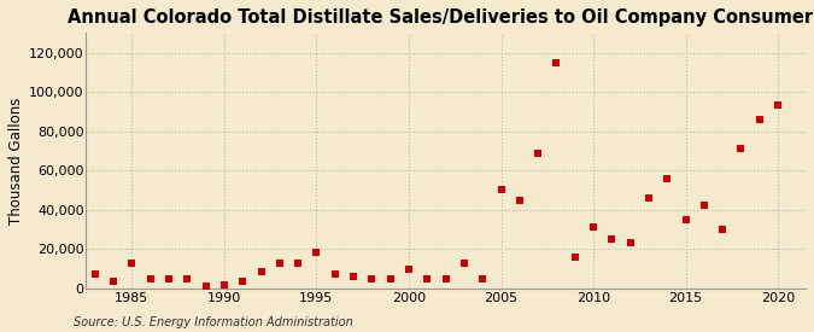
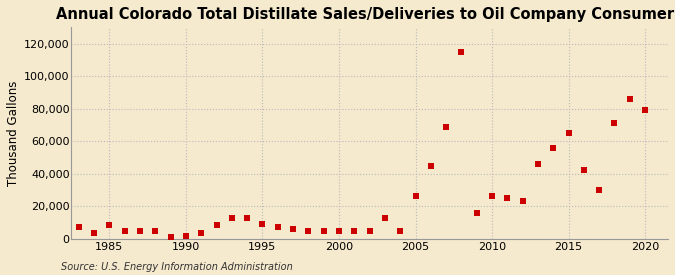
1985: 13,000 -> 8,000
1995: 18,000 -> 9,000
2000: 10,000 -> 5,000
2005: 50,000 -> 26,000
2010: 31,000 -> 26,000
2015: 35,000 -> 65,000
2020: 93,000 -> 79,000
